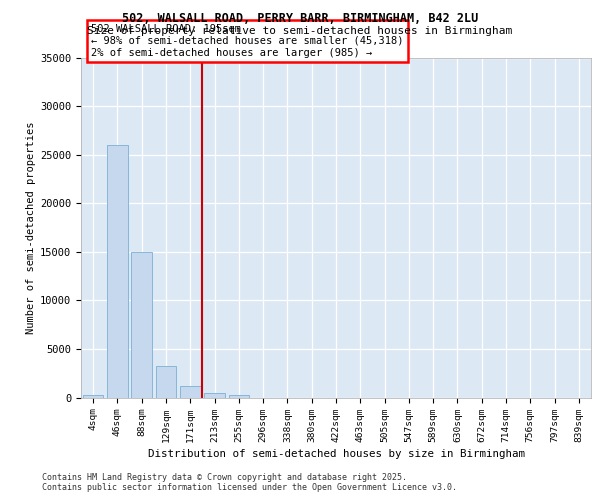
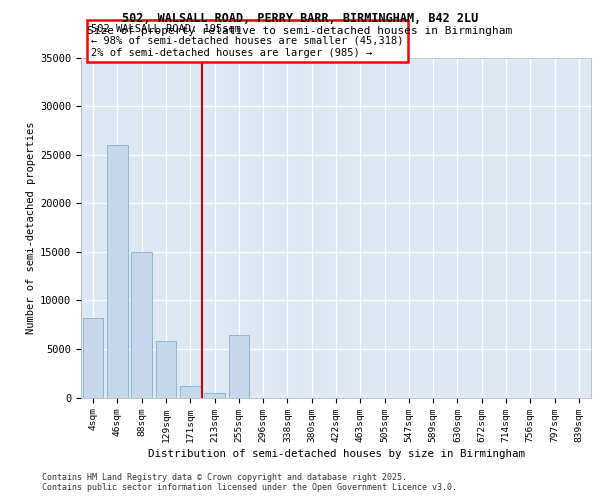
4sqm: 300 -> 8200
129sqm: 3200 -> 5800
255sqm: 300 -> 6400
